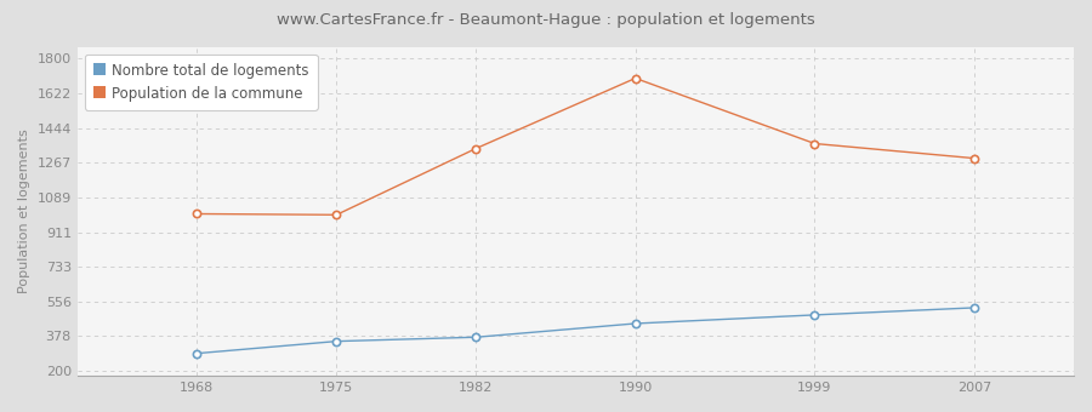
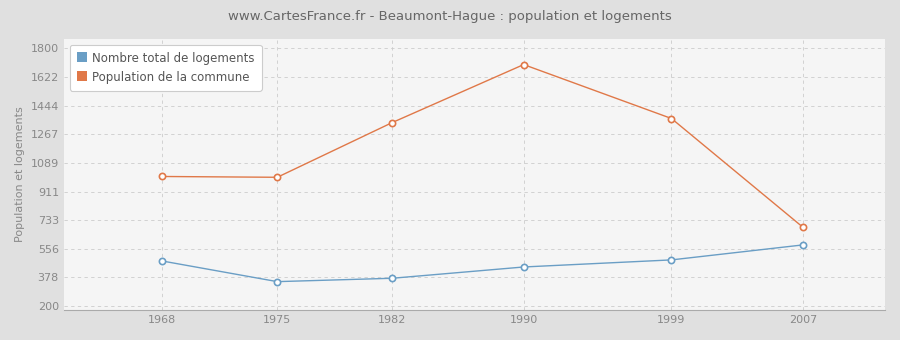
Nombre total de logements/1968: 290 -> 480
Nombre total de logements/2007: 520 -> 580
Population de la commune/2007: 1290 -> 690
